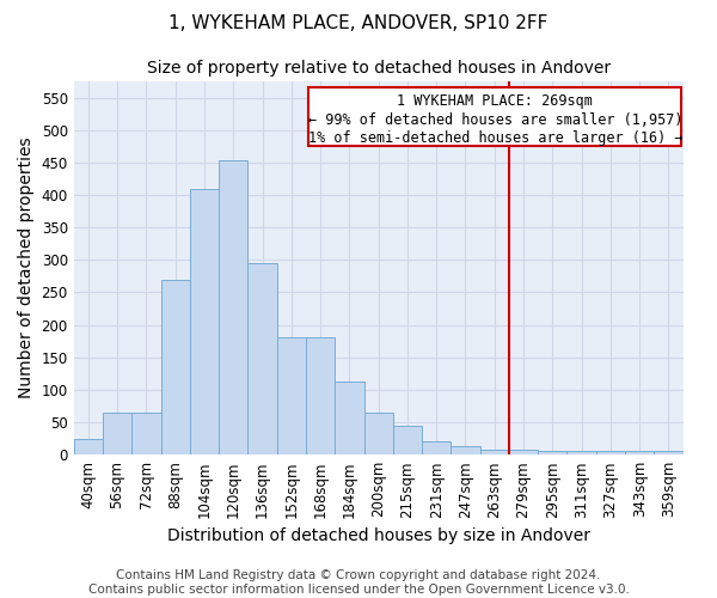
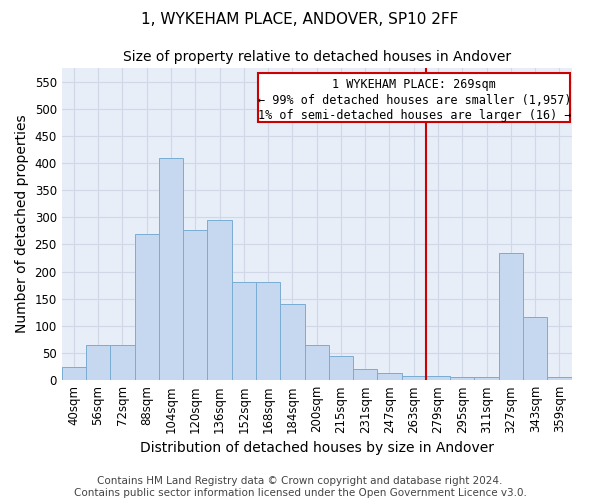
120sqm: 453 -> 276
184sqm: 113 -> 140
327sqm: 5 -> 234
343sqm: 5 -> 116
